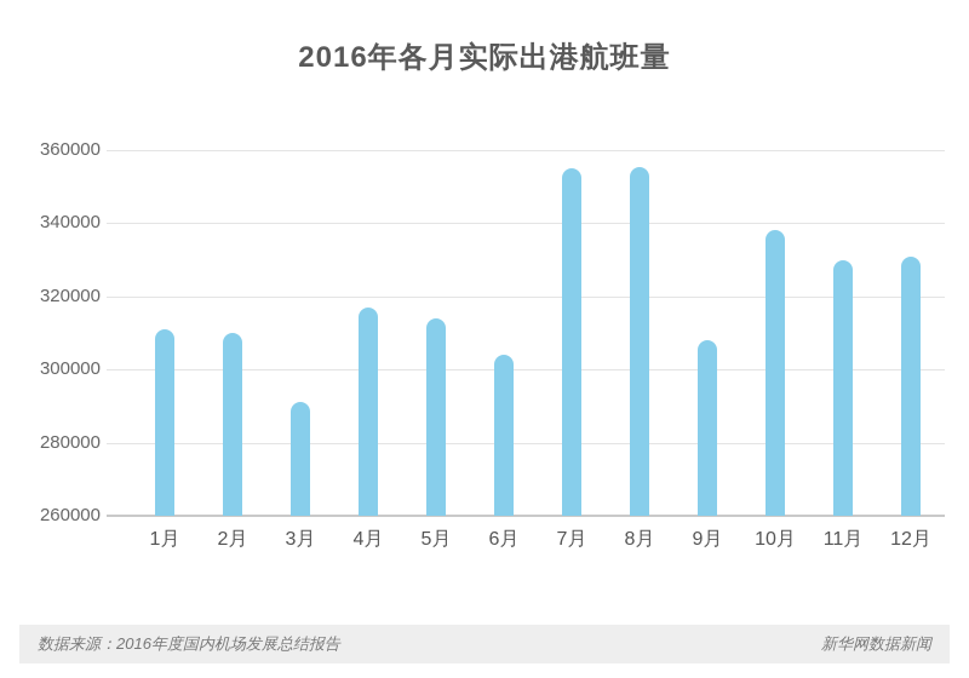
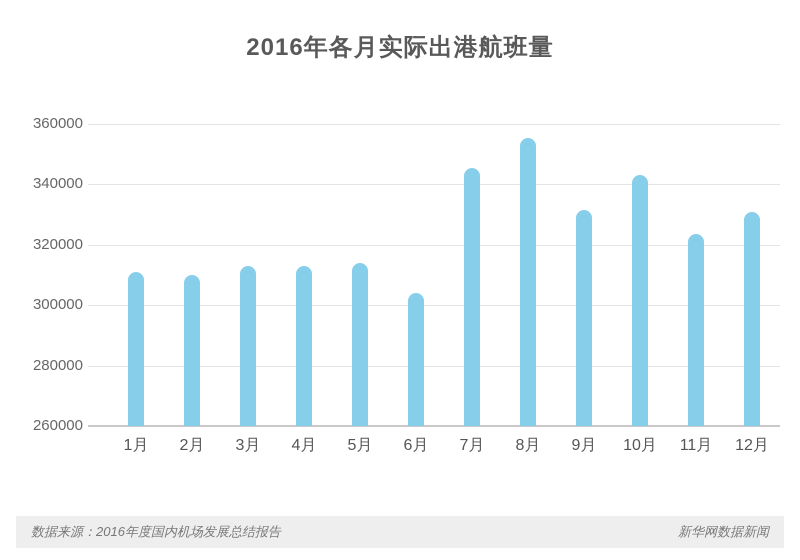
3月: 291000 -> 313000
4月: 317000 -> 313000
7月: 355000 -> 346000
9月: 308000 -> 332000
10月: 338000 -> 343000
11月: 330000 -> 324000
